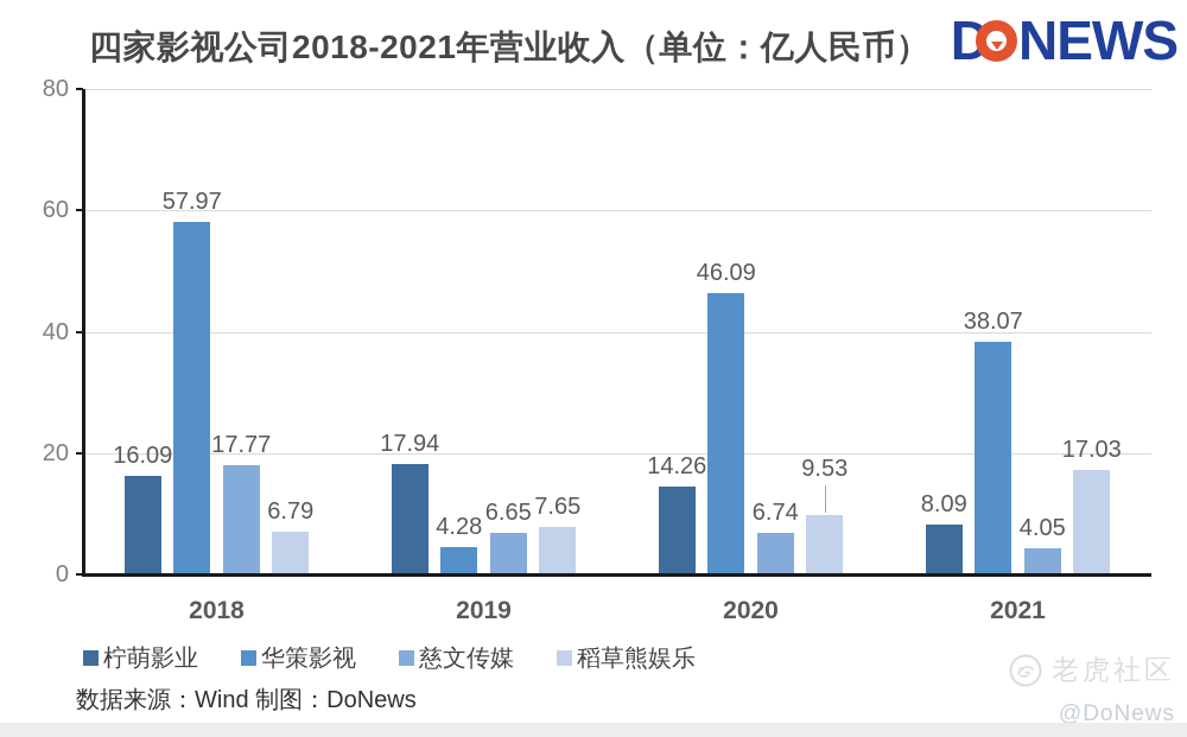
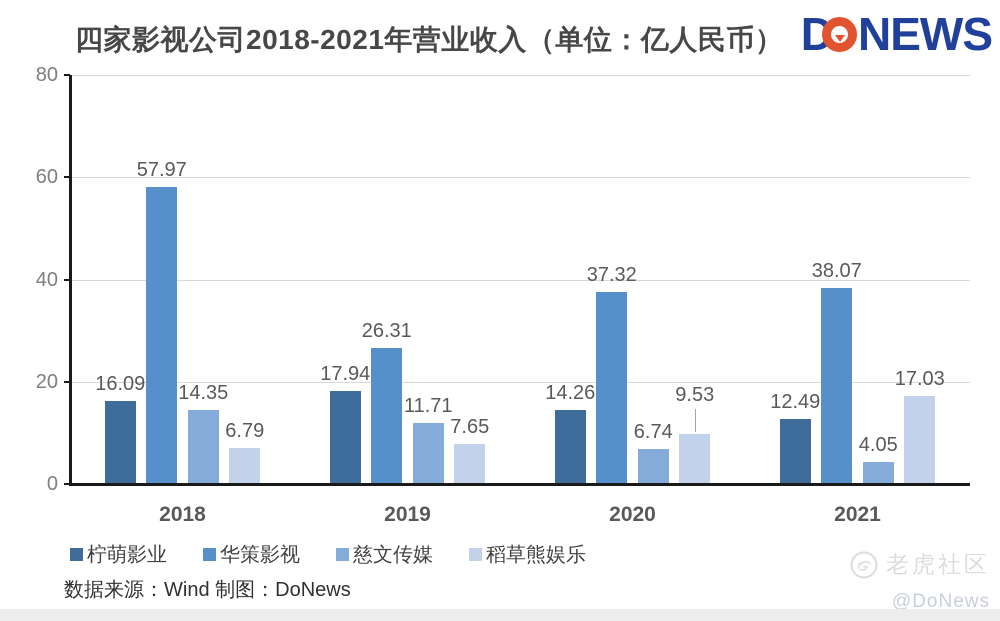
慈文传媒/2018: 17.77 -> 14.35
华策影视/2019: 4.28 -> 26.31
慈文传媒/2019: 6.65 -> 11.71
华策影视/2020: 46.09 -> 37.32
柠萌影业/2021: 8.09 -> 12.49
